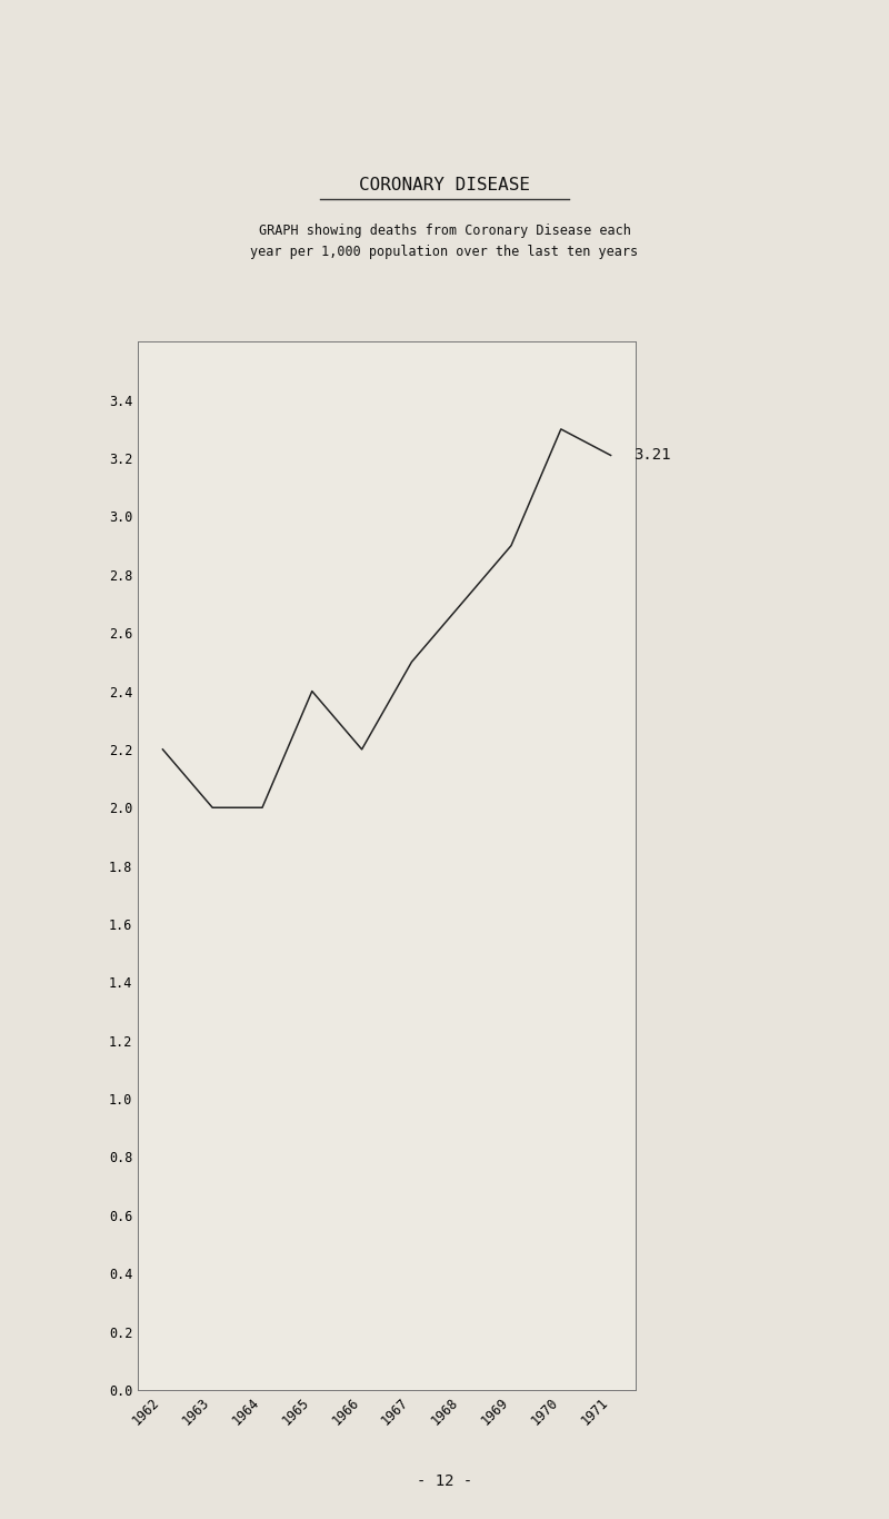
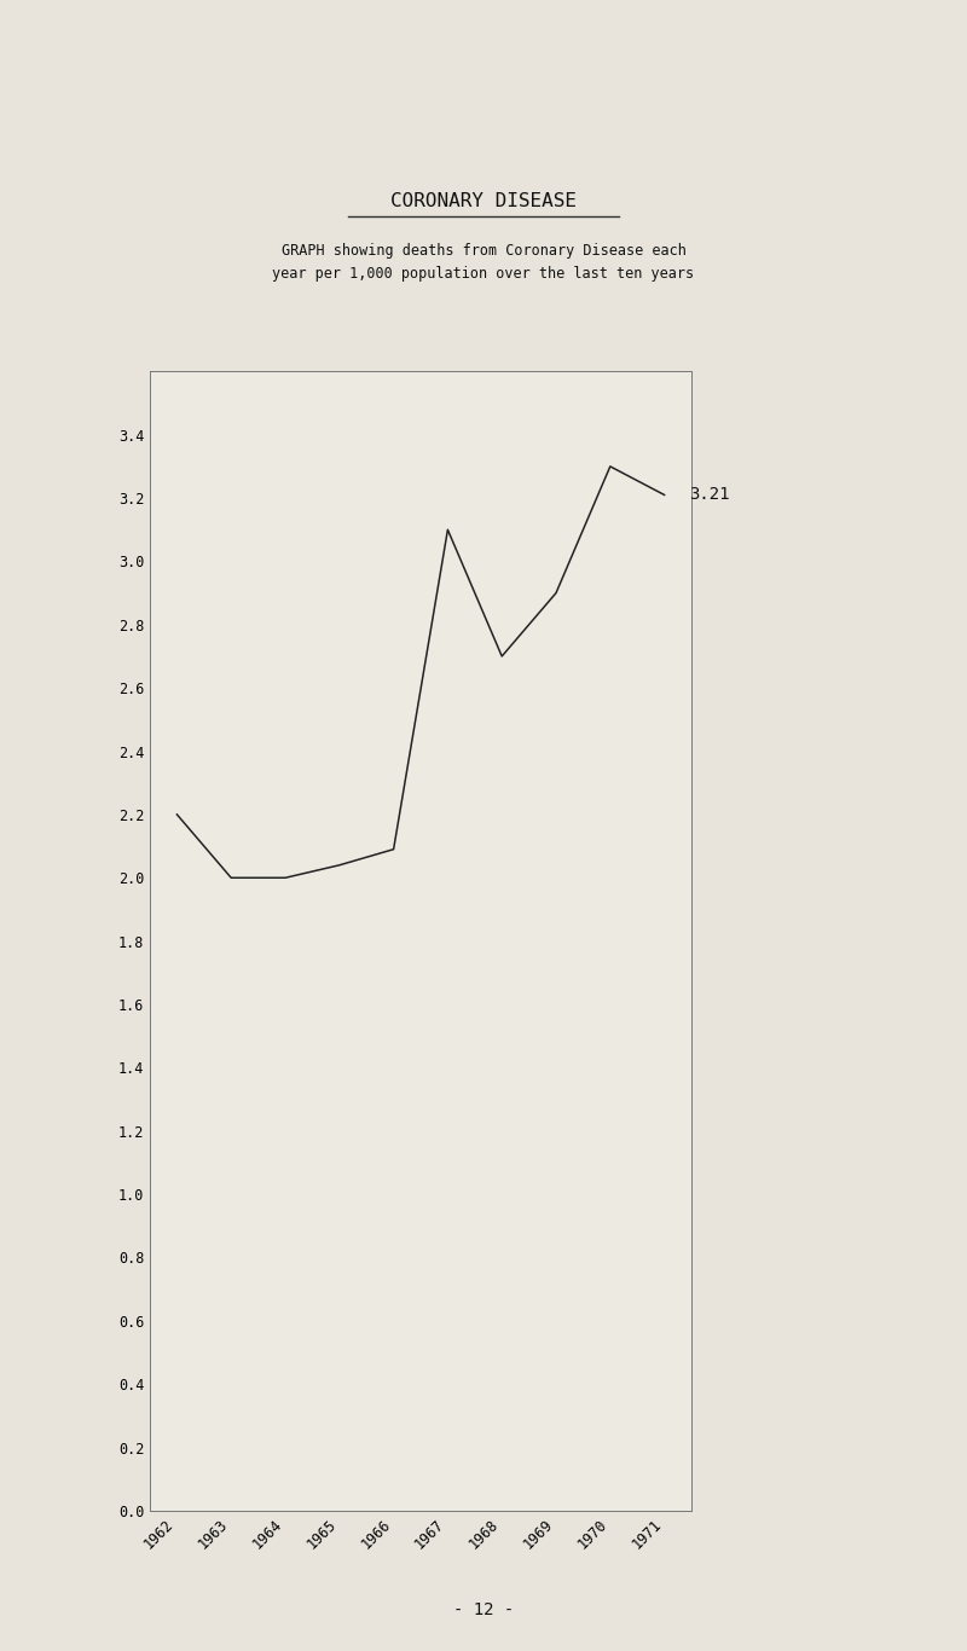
1965: 2.40 -> 2.04
1966: 2.20 -> 2.09
1967: 2.50 -> 3.10
